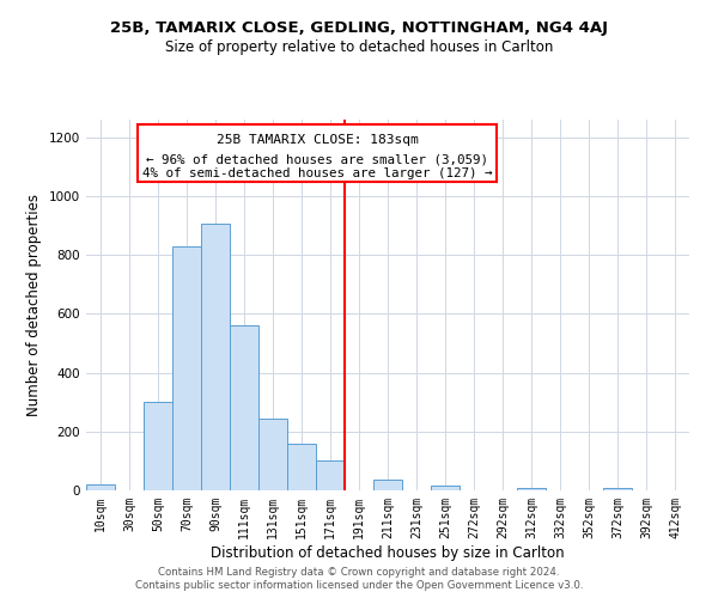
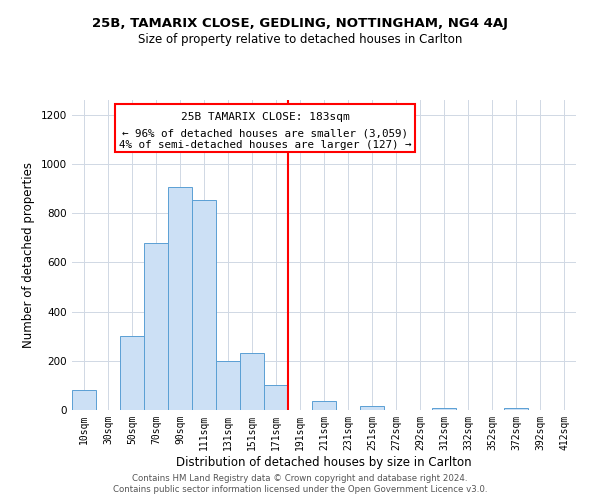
10sqm: 20 -> 80
70sqm: 830 -> 680
111sqm: 560 -> 855
131sqm: 243 -> 200
151sqm: 160 -> 230
